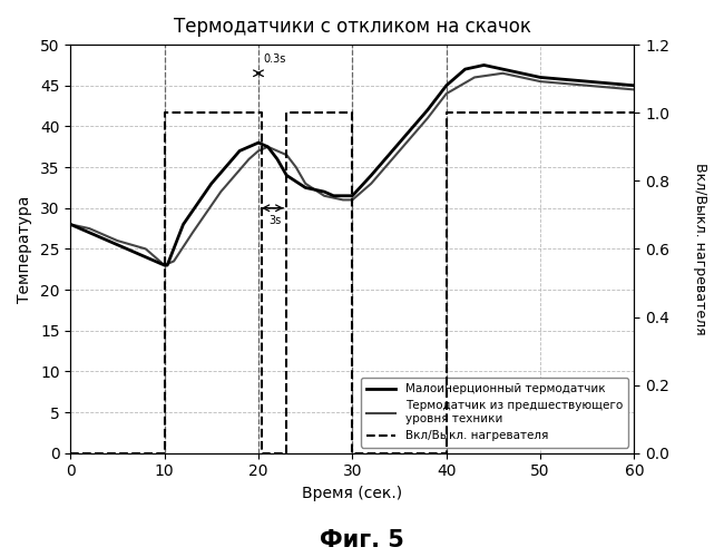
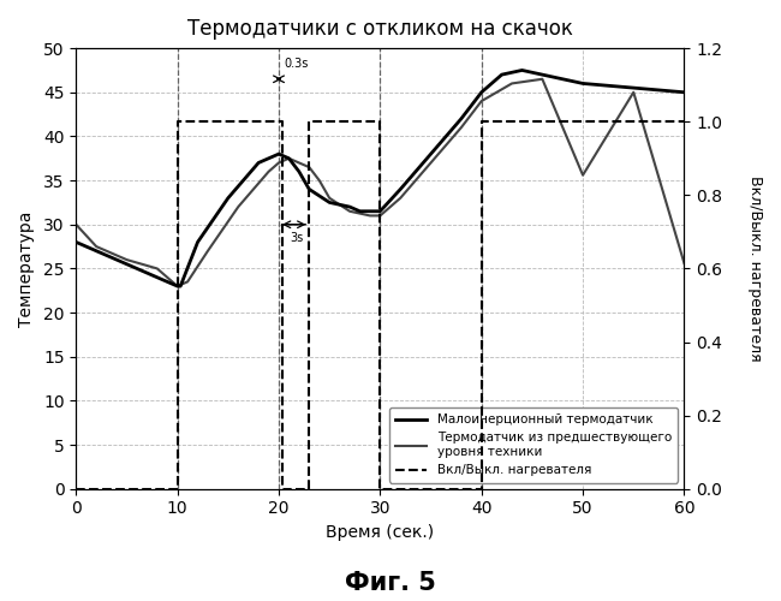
Термодатчик из предшествующего уровня техники/0: 28.0 -> 30.0
Термодатчик из предшествующего уровня техники/50: 45.5 -> 35.6
Термодатчик из предшествующего уровня техники/60: 44.5 -> 25.6
